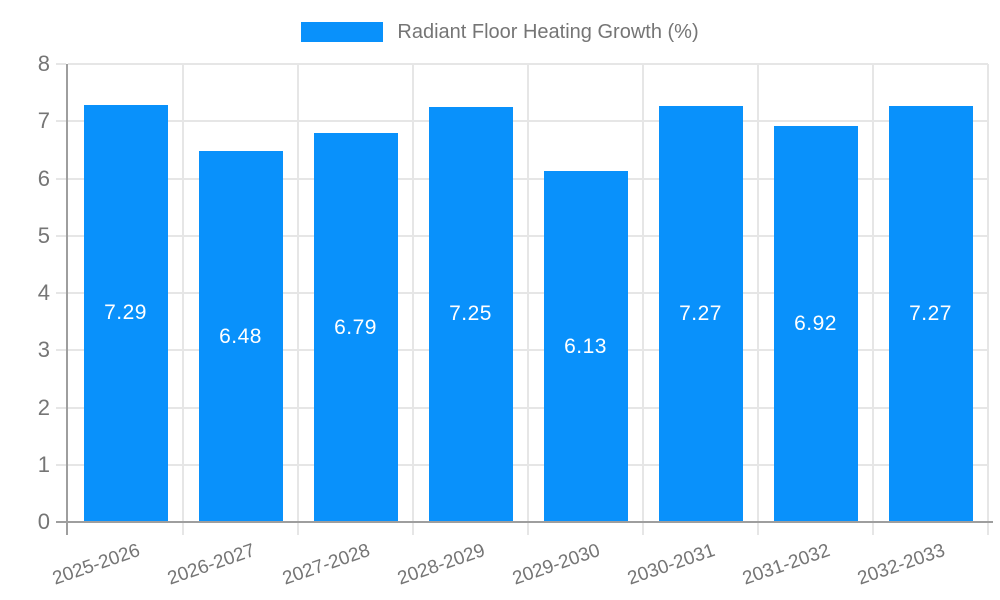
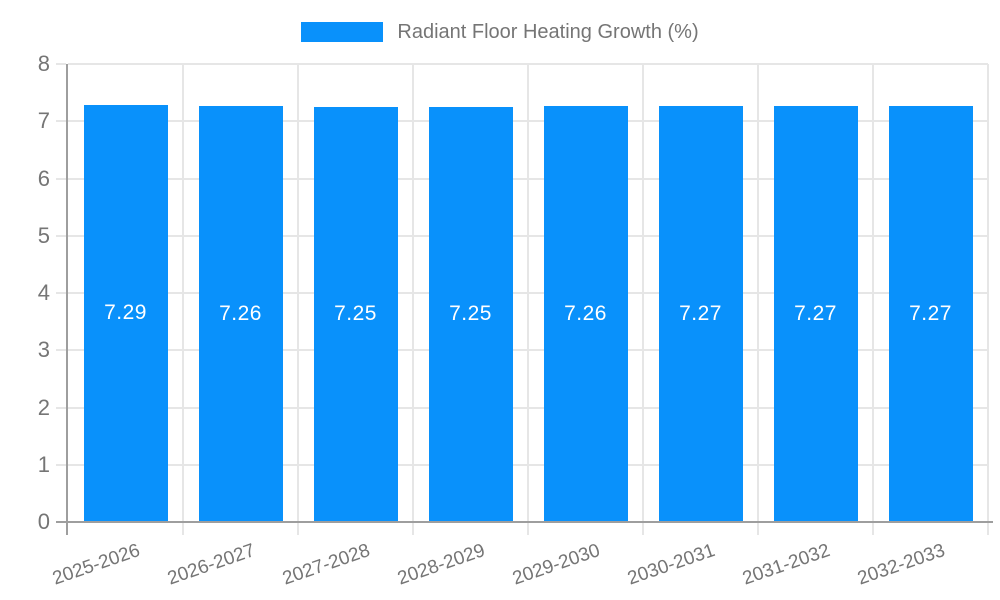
2026-2027: 6.48 -> 7.26
2027-2028: 6.79 -> 7.25
2029-2030: 6.13 -> 7.26
2031-2032: 6.92 -> 7.27
